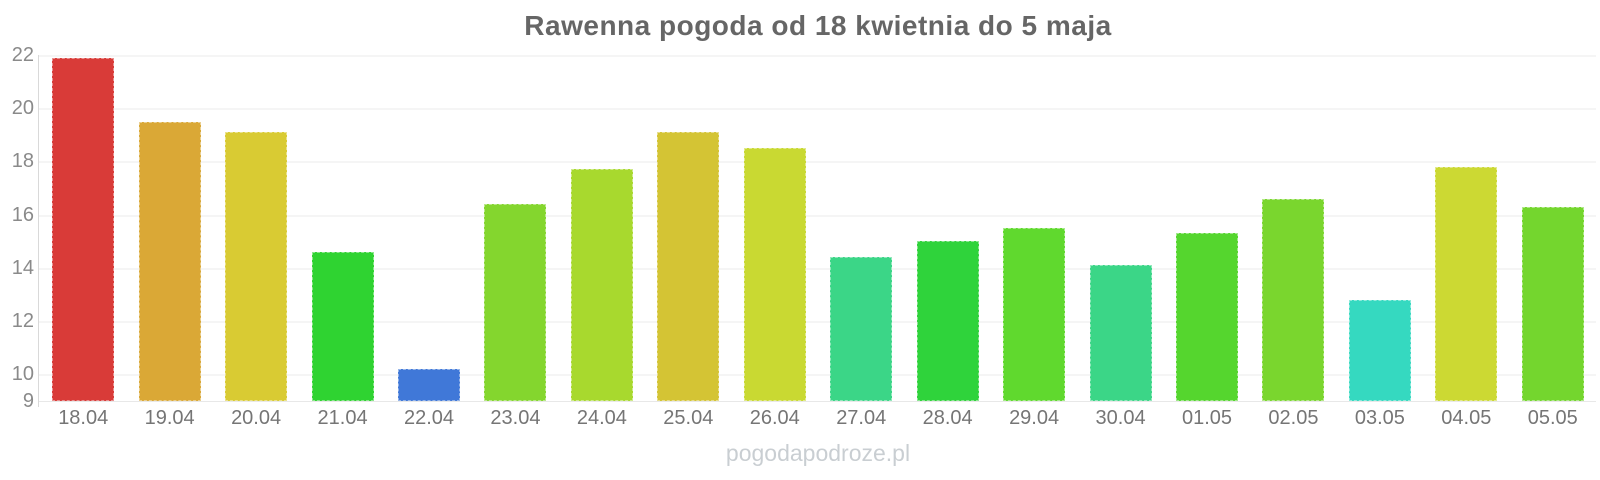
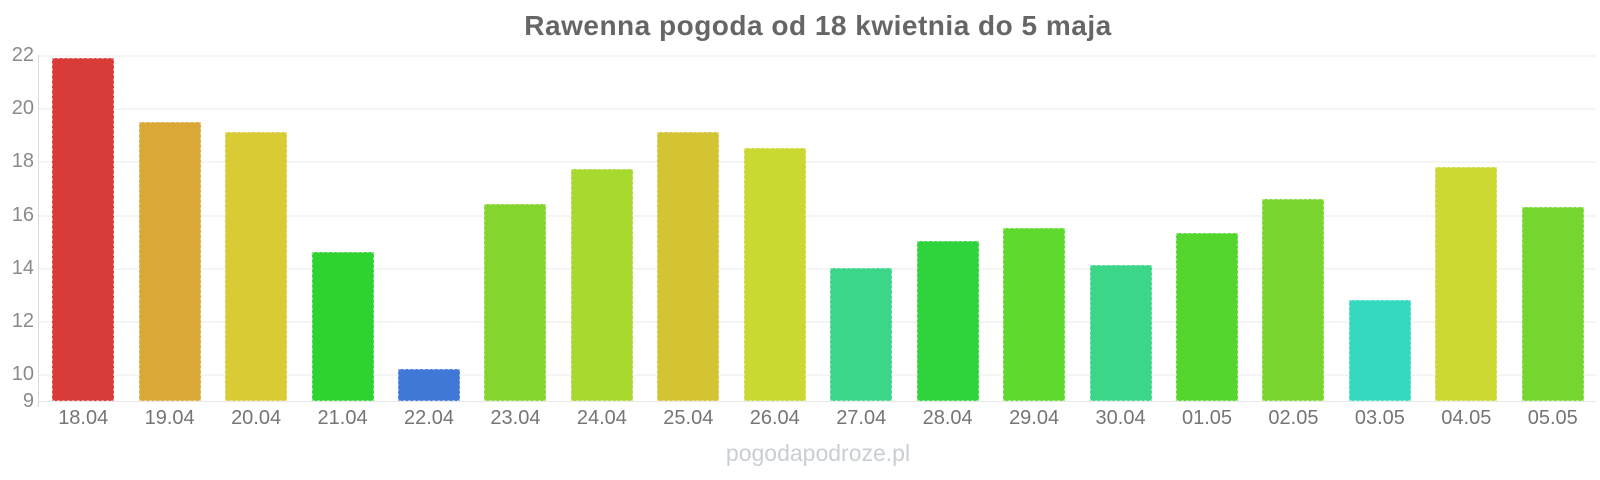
27.04: 14.4 -> 14.0
